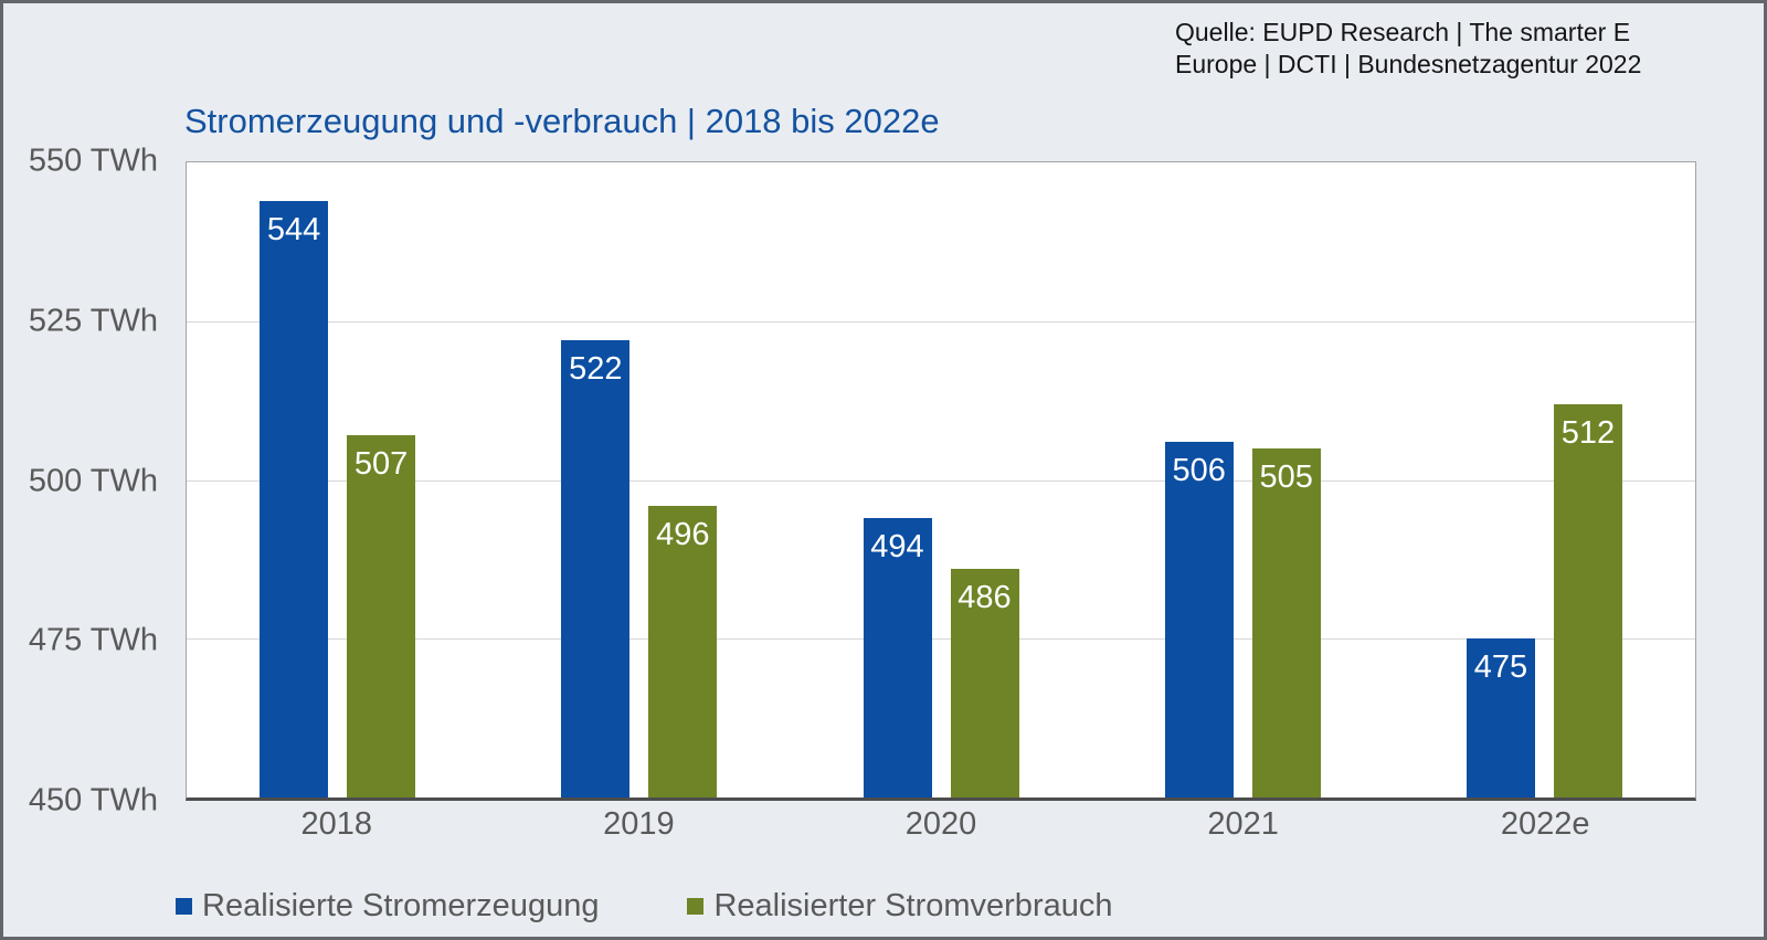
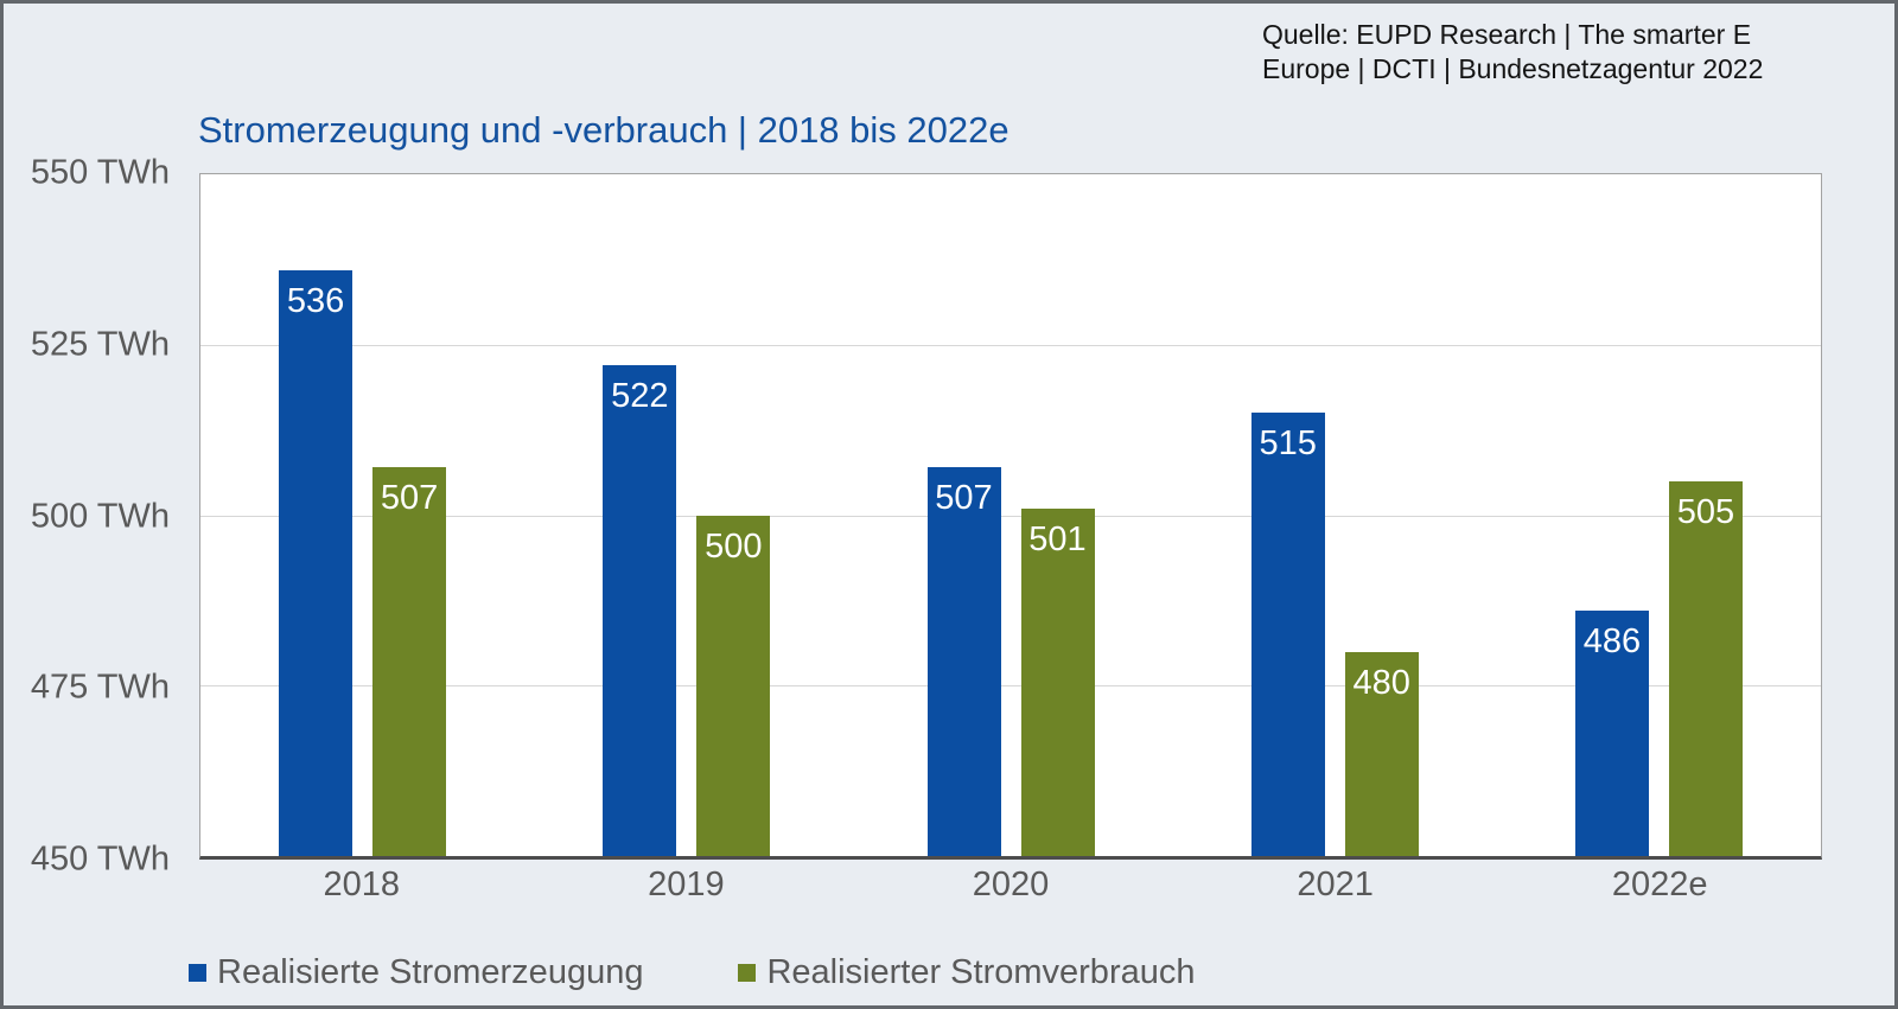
Realisierte Stromerzeugung/2018: 544 -> 536
Realisierter Stromverbrauch/2019: 496 -> 500
Realisierte Stromerzeugung/2020: 494 -> 507
Realisierter Stromverbrauch/2020: 486 -> 501
Realisierte Stromerzeugung/2021: 506 -> 515
Realisierter Stromverbrauch/2021: 505 -> 480
Realisierte Stromerzeugung/2022e: 475 -> 486
Realisierter Stromverbrauch/2022e: 512 -> 505
